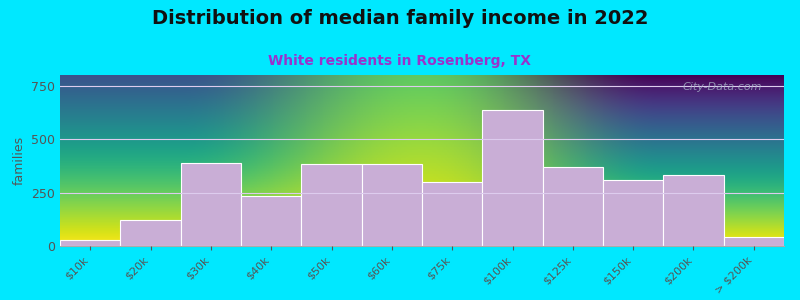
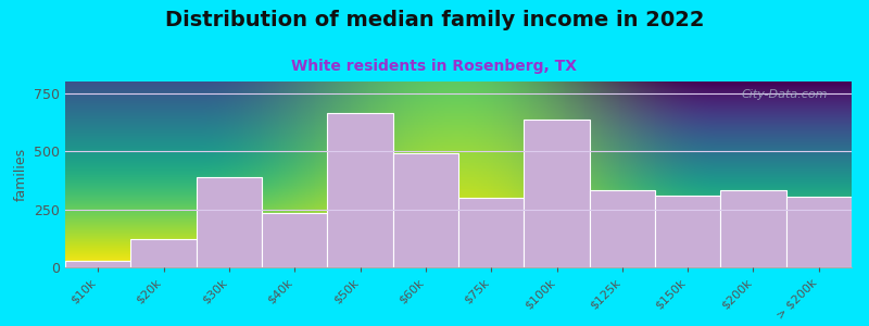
$50k: 385 -> 665
$60k: 385 -> 490
$125k: 370 -> 330
> $200k: 40 -> 305
